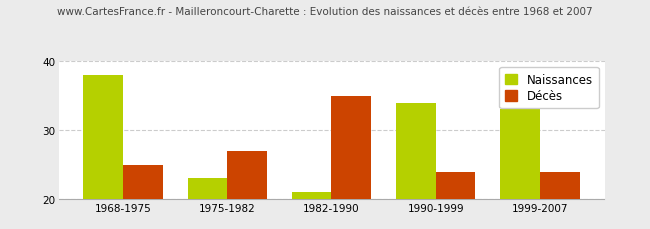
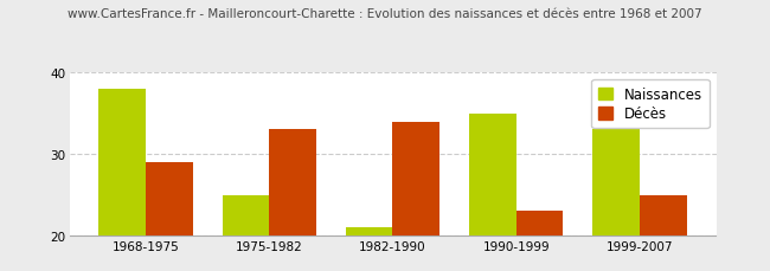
Décès/1968-1975: 25 -> 29
Naissances/1975-1982: 23 -> 25
Décès/1975-1982: 27 -> 33
Décès/1982-1990: 35 -> 34
Naissances/1990-1999: 34 -> 35
Décès/1990-1999: 24 -> 23
Décès/1999-2007: 24 -> 25
